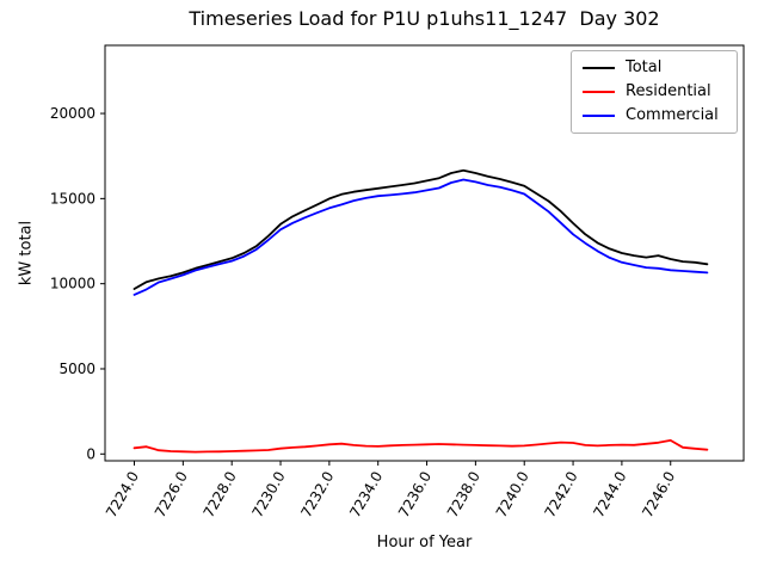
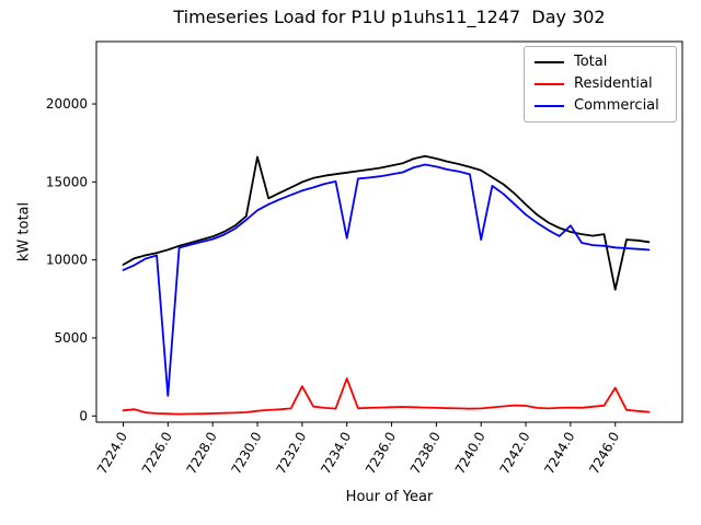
Commercial/7226.0: 10500 -> 1300
Total/7230.0: 13500 -> 16600
Residential/7232.0: 600 -> 1900
Residential/7234.0: 400 -> 2400
Commercial/7234.0: 15200 -> 11400
Commercial/7240.0: 15300 -> 11300
Commercial/7244.0: 11200 -> 12200
Total/7246.0: 11400 -> 8100
Residential/7246.0: 800 -> 1800
